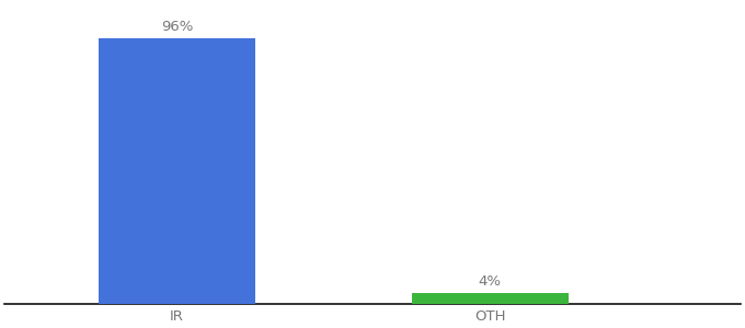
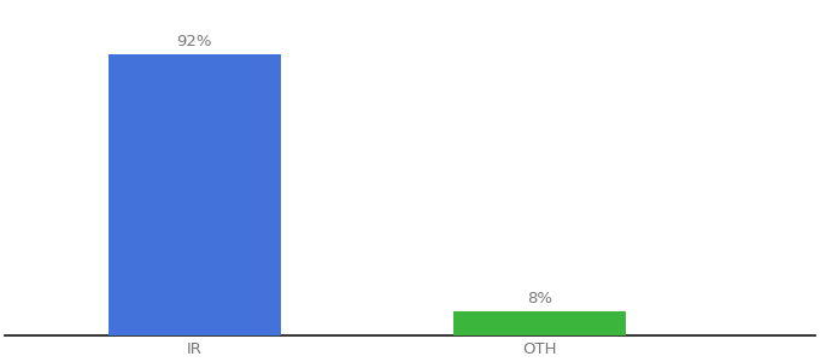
IR: 96% -> 92%
OTH: 4% -> 8%
